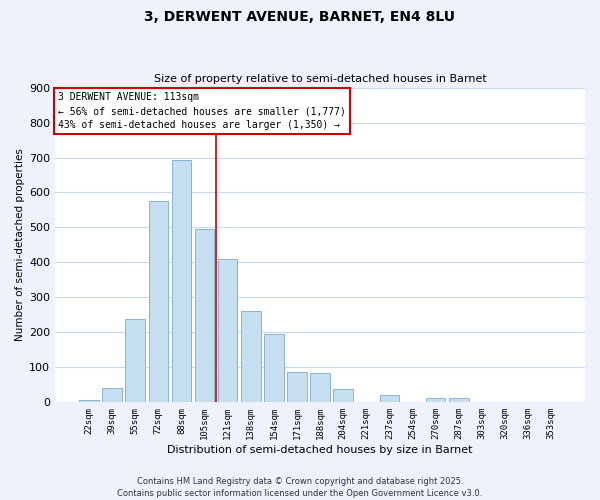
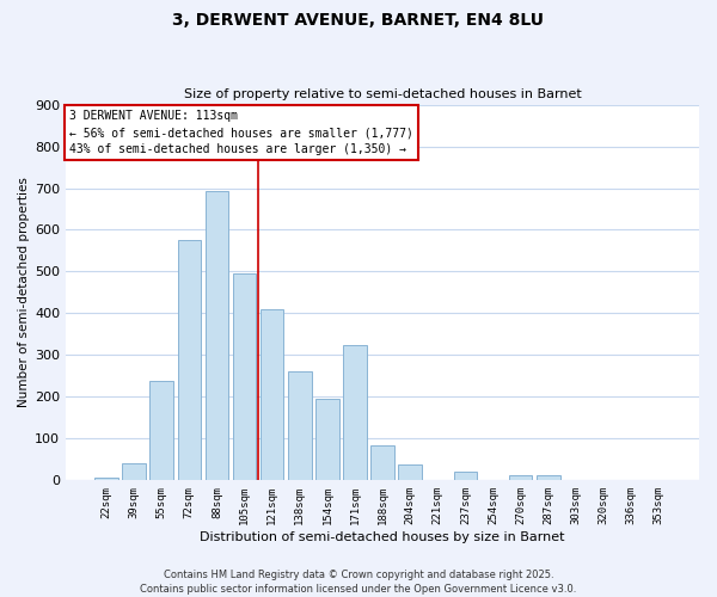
171sqm: 88 -> 325
